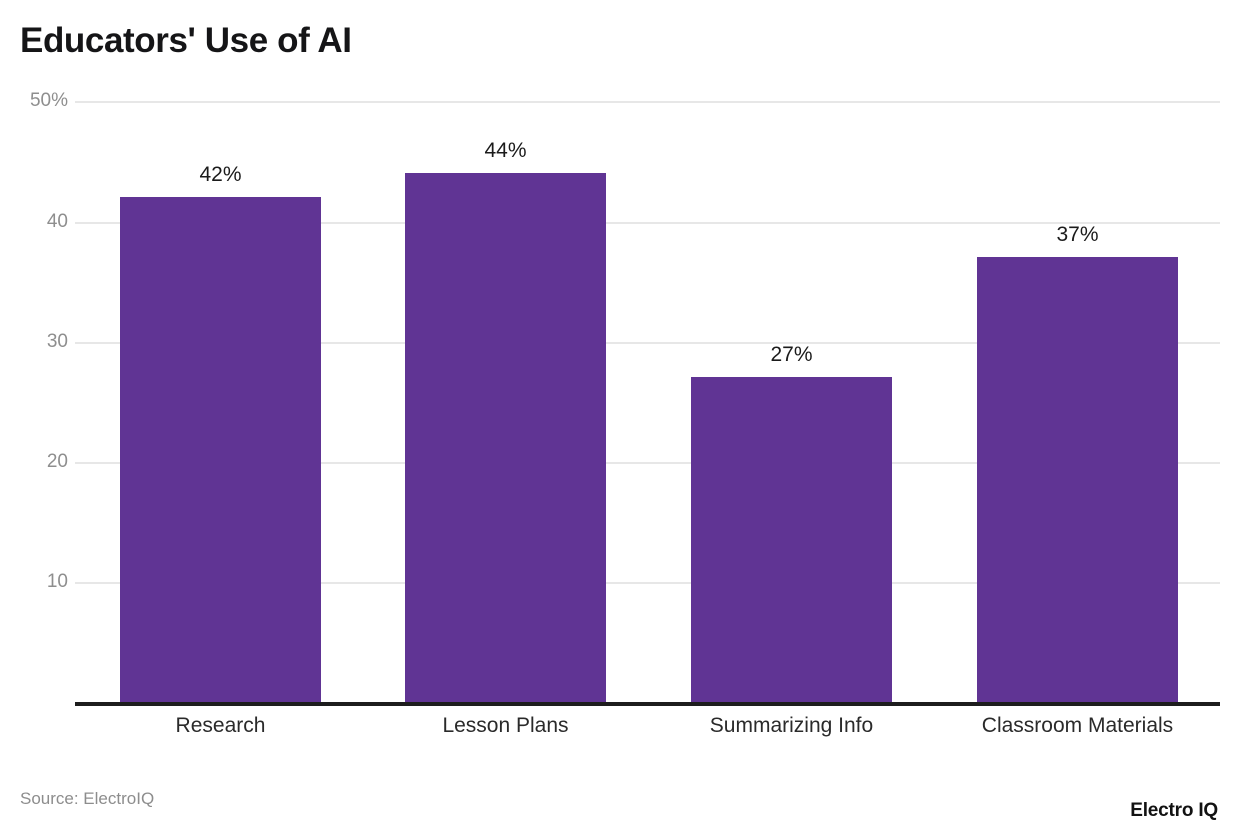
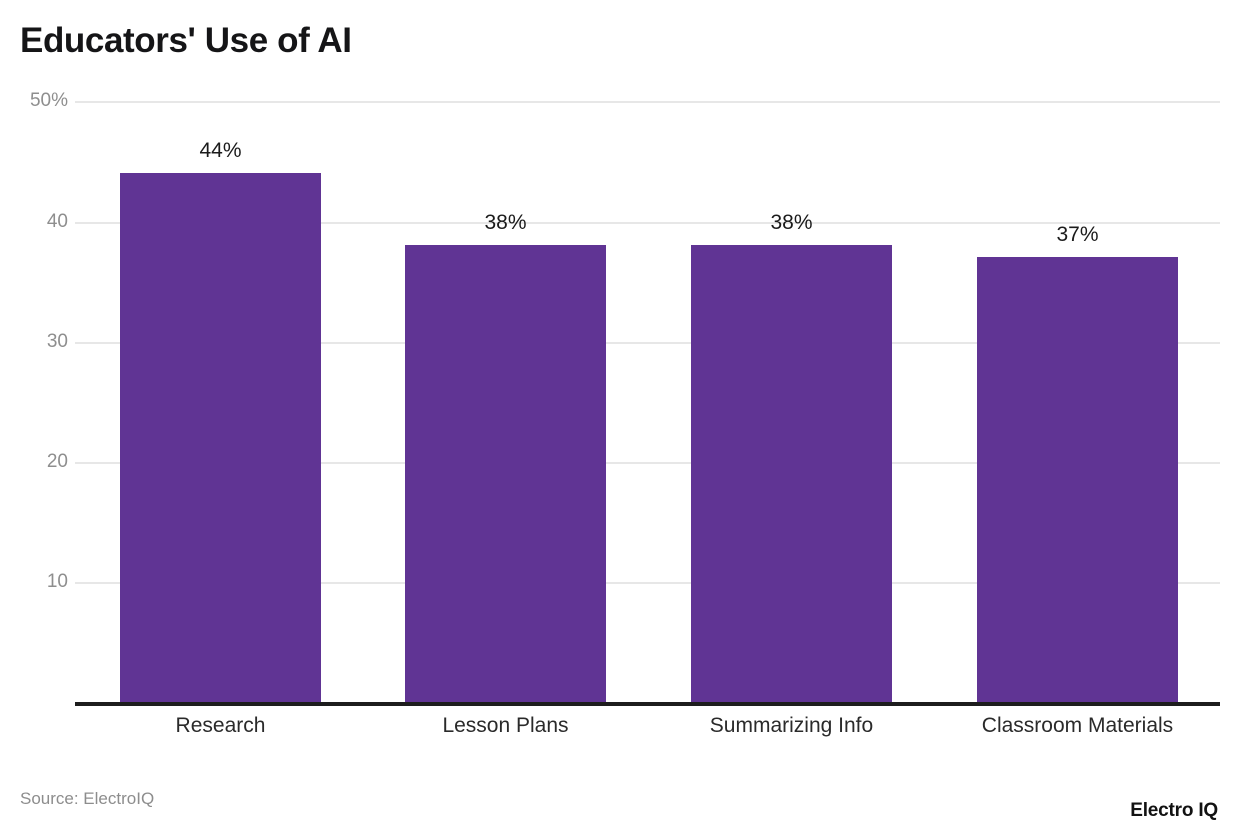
Research: 42% -> 44%
Lesson Plans: 44% -> 38%
Summarizing Info: 27% -> 38%
